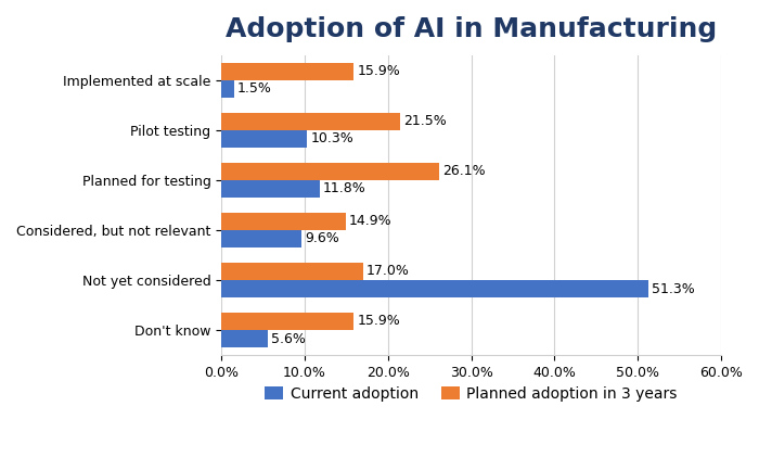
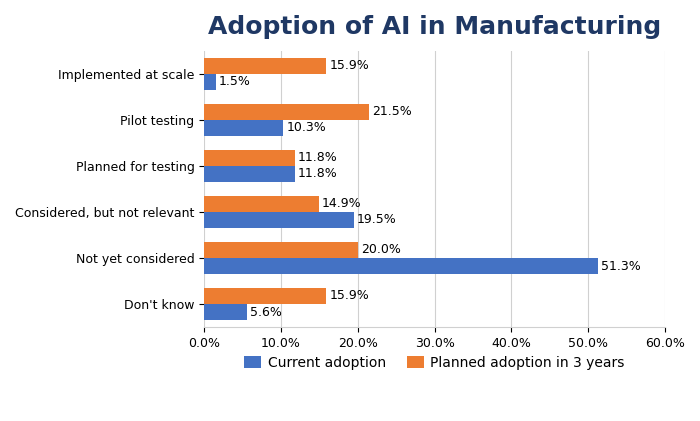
Planned adoption in 3 years/Planned for testing: 26.1% -> 11.8%
Current adoption/Considered, but not relevant: 9.6% -> 19.5%
Planned adoption in 3 years/Not yet considered: 17.0% -> 20.0%
